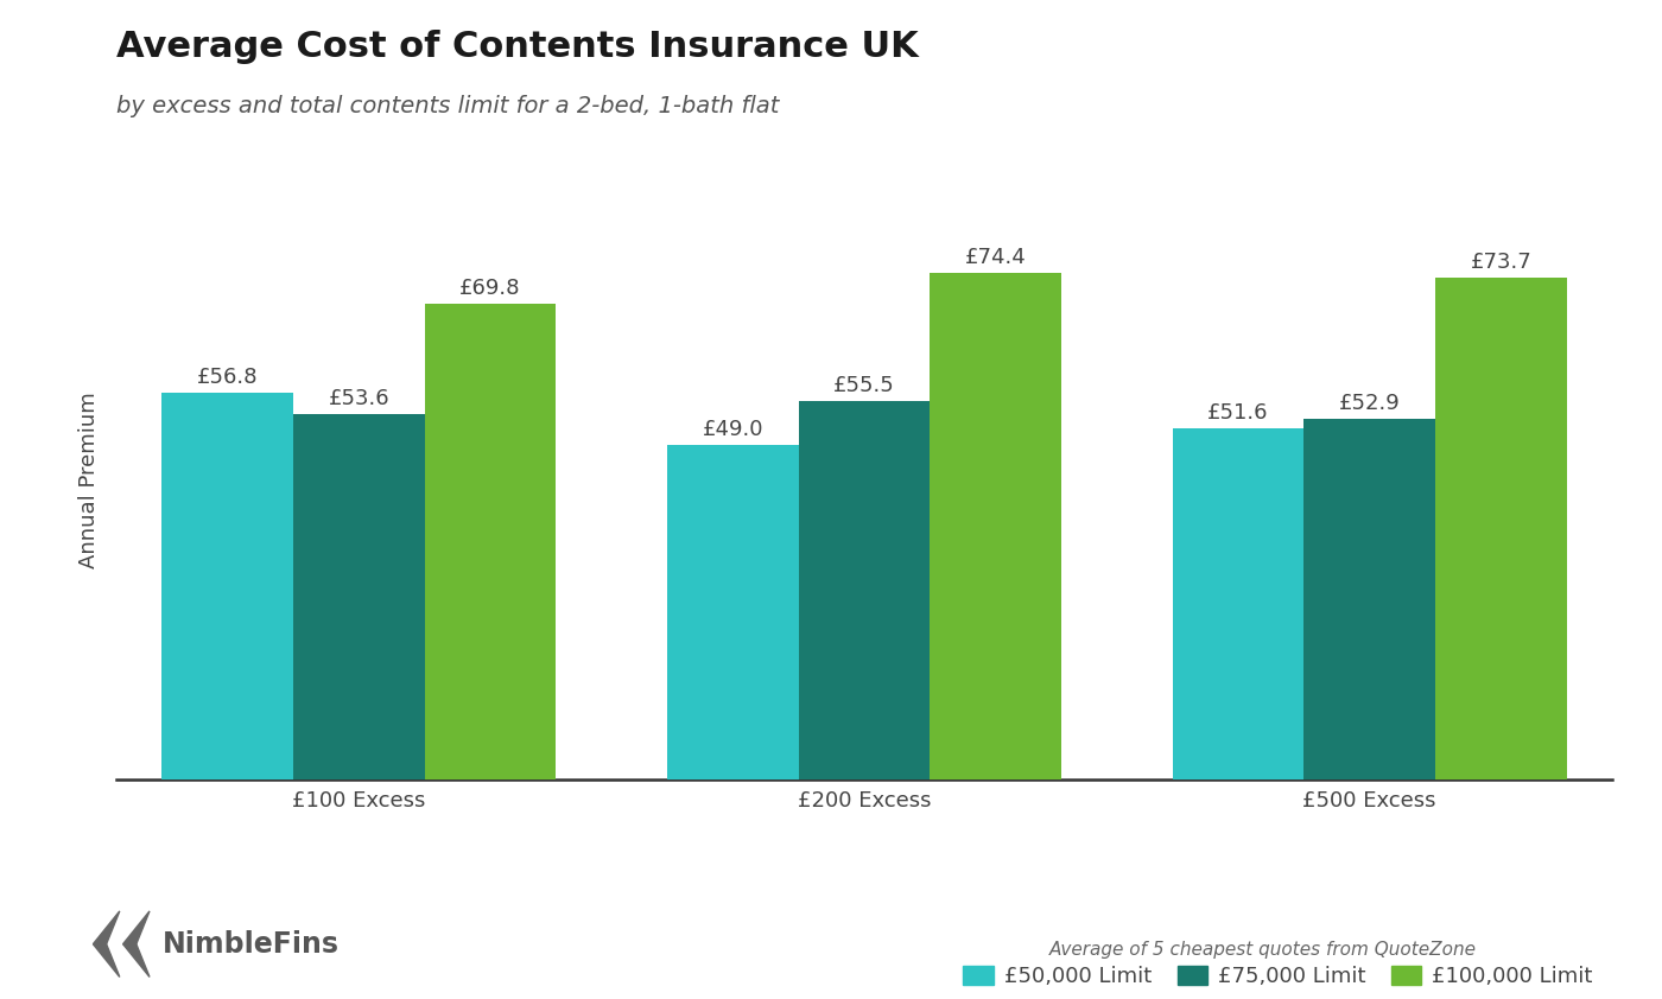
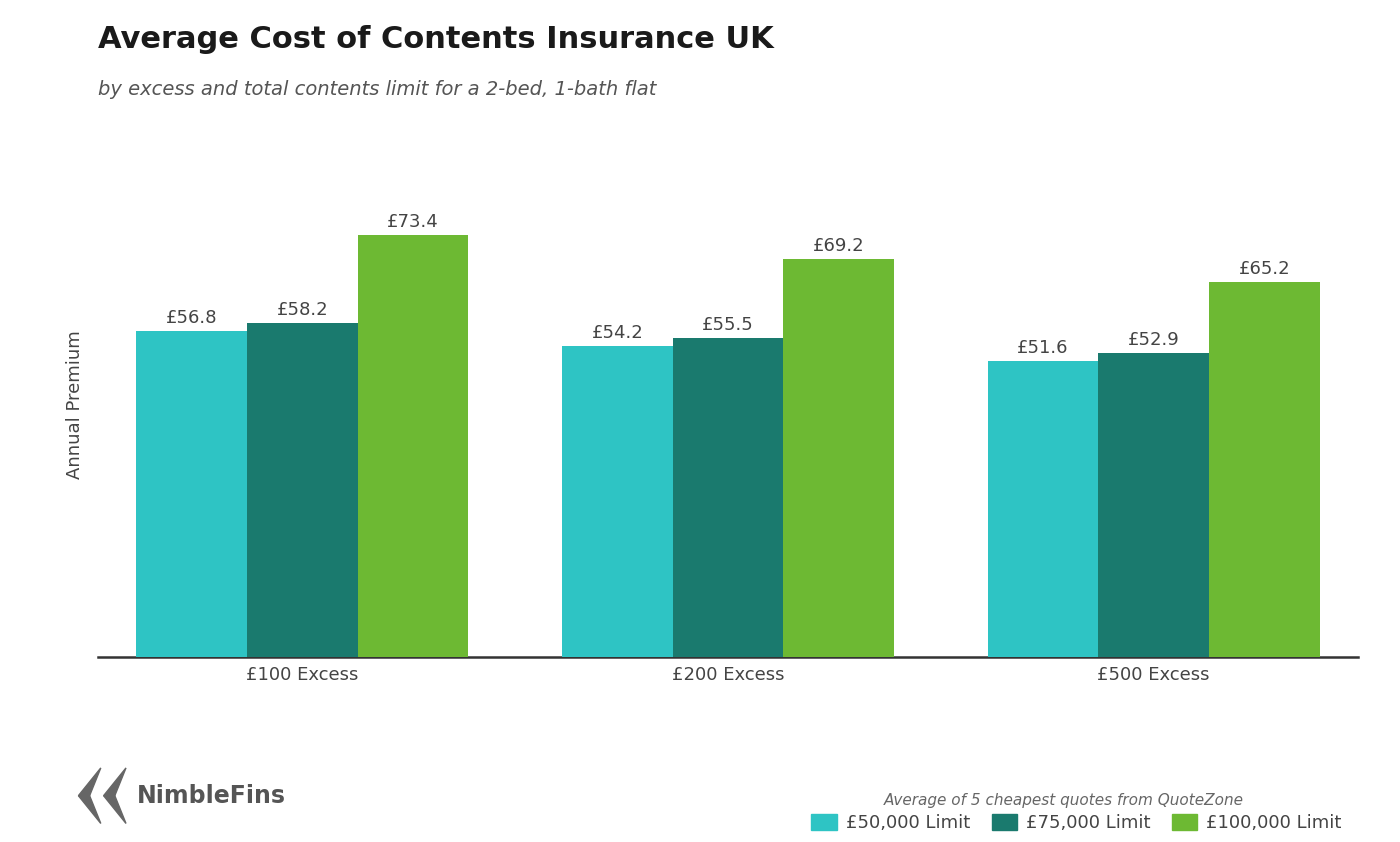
£75,000 Limit/£100 Excess: £53.6 -> £58.2
£100,000 Limit/£100 Excess: £69.8 -> £73.4
£50,000 Limit/£200 Excess: £49.0 -> £54.2
£100,000 Limit/£200 Excess: £74.4 -> £69.2
£100,000 Limit/£500 Excess: £73.7 -> £65.2
